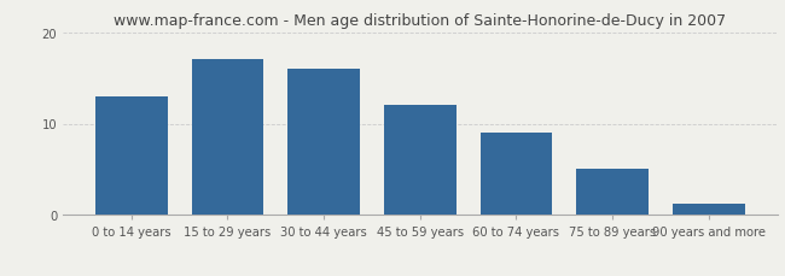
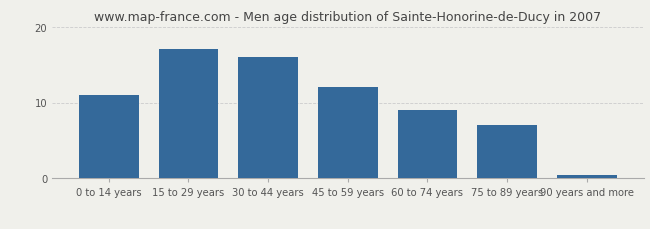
0 to 14 years: 13.0 -> 11.0
75 to 89 years: 5.0 -> 7.0
90 years and more: 1.2 -> 0.5
